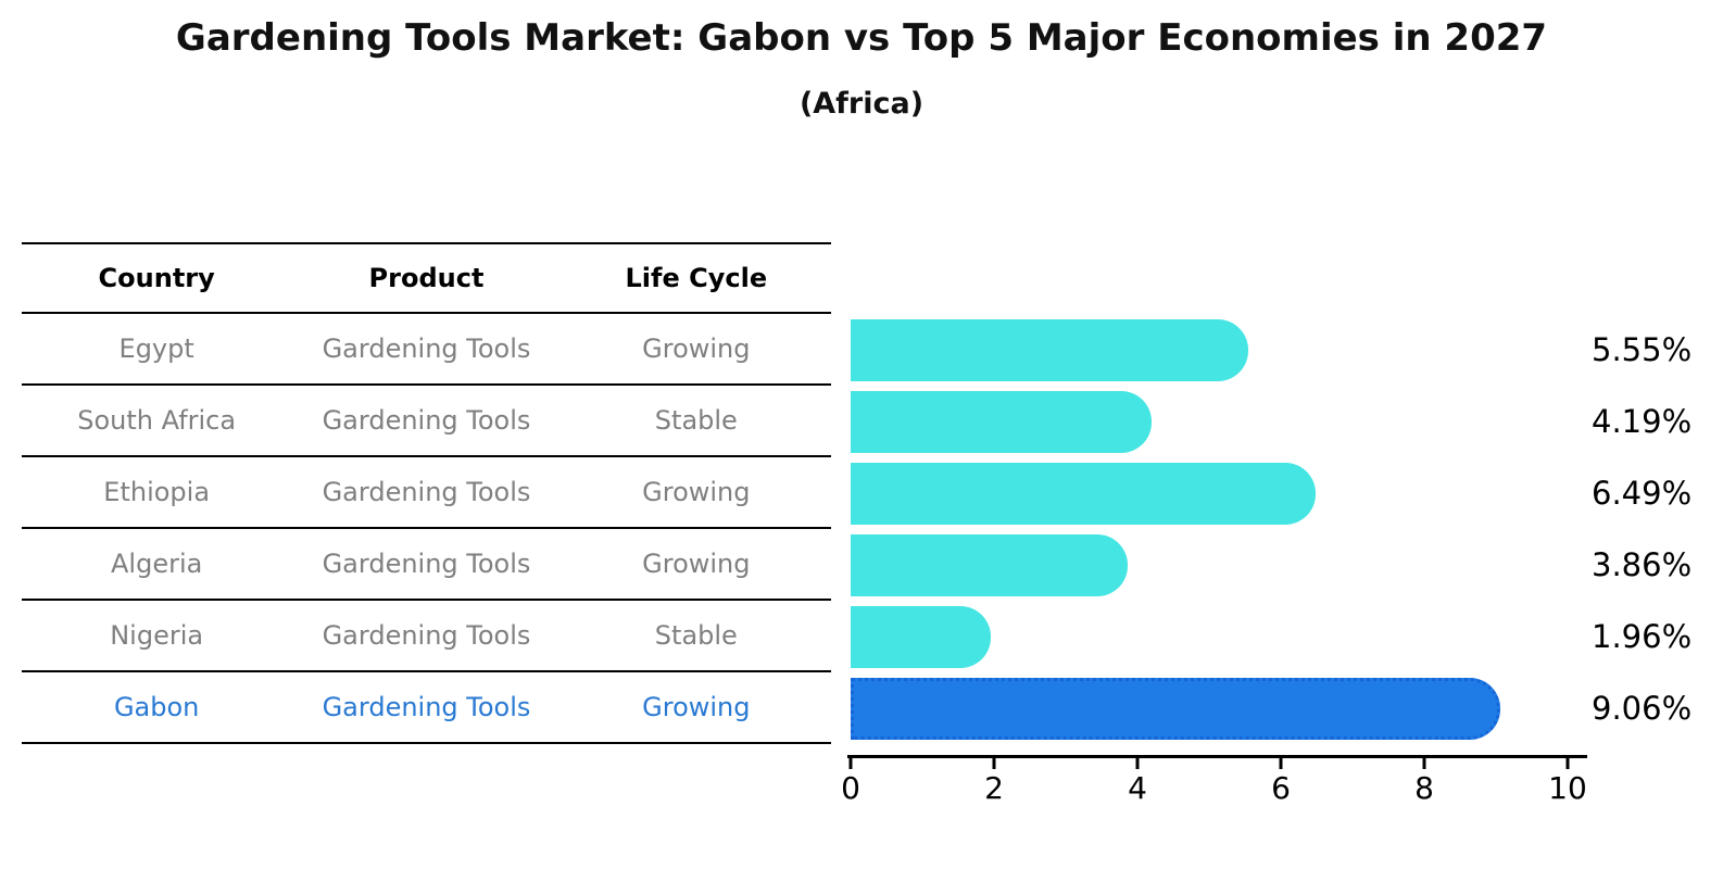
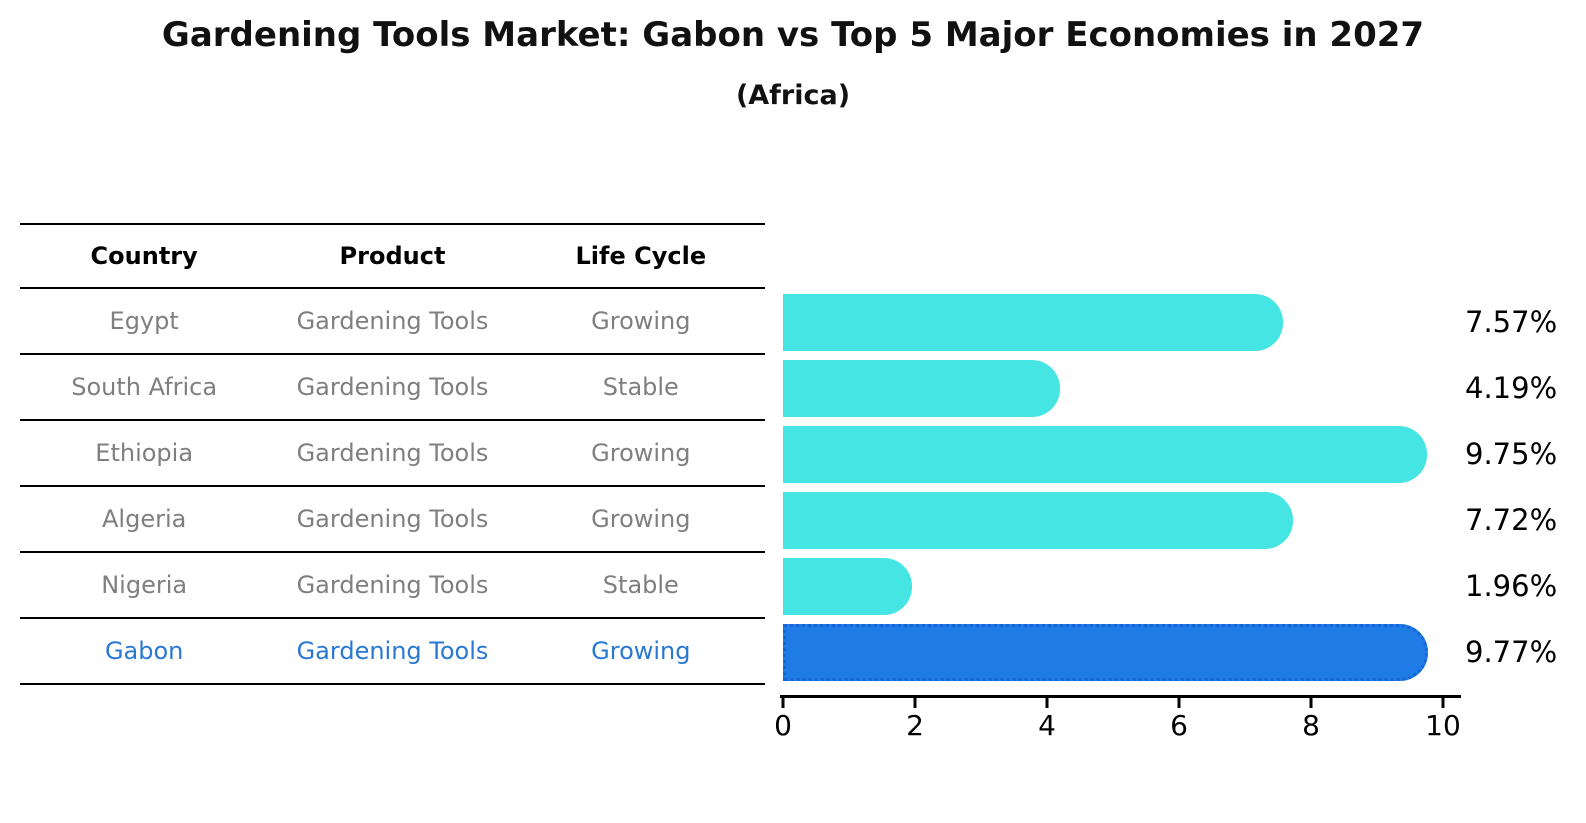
Egypt: 5.55% -> 7.57%
Ethiopia: 6.49% -> 9.75%
Algeria: 3.86% -> 7.72%
Gabon: 9.06% -> 9.77%
